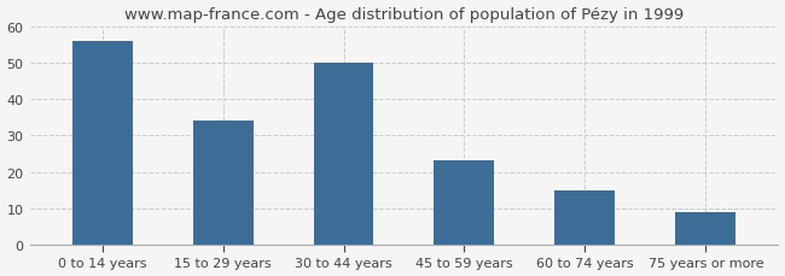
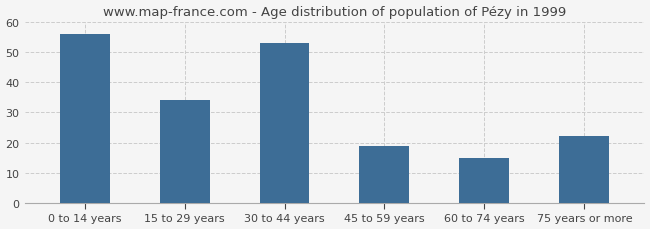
30 to 44 years: 50 -> 53
45 to 59 years: 23 -> 19
75 years or more: 9 -> 22
